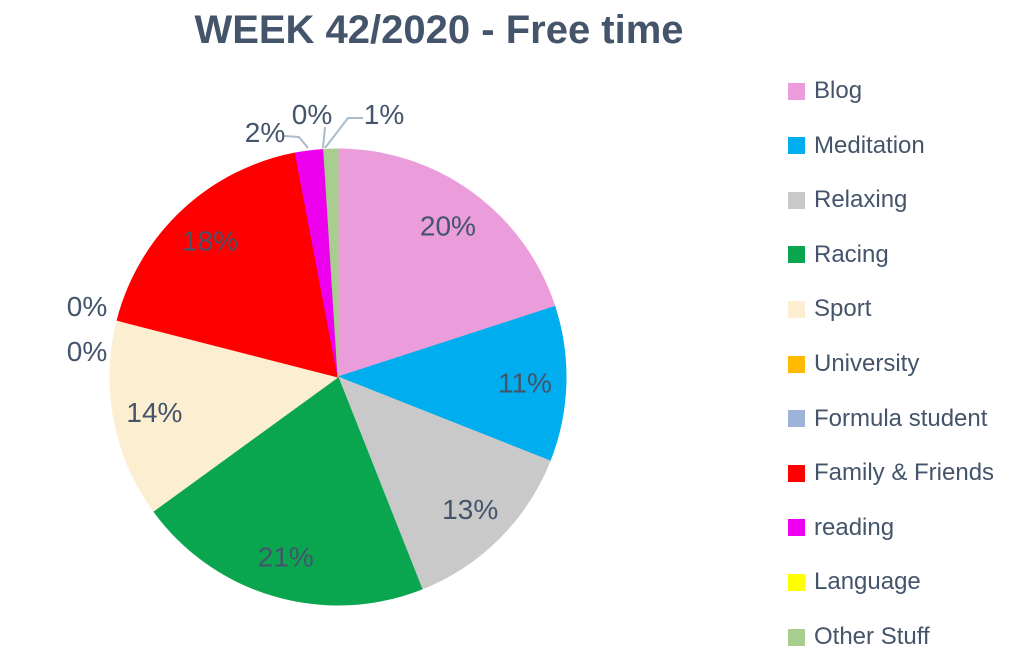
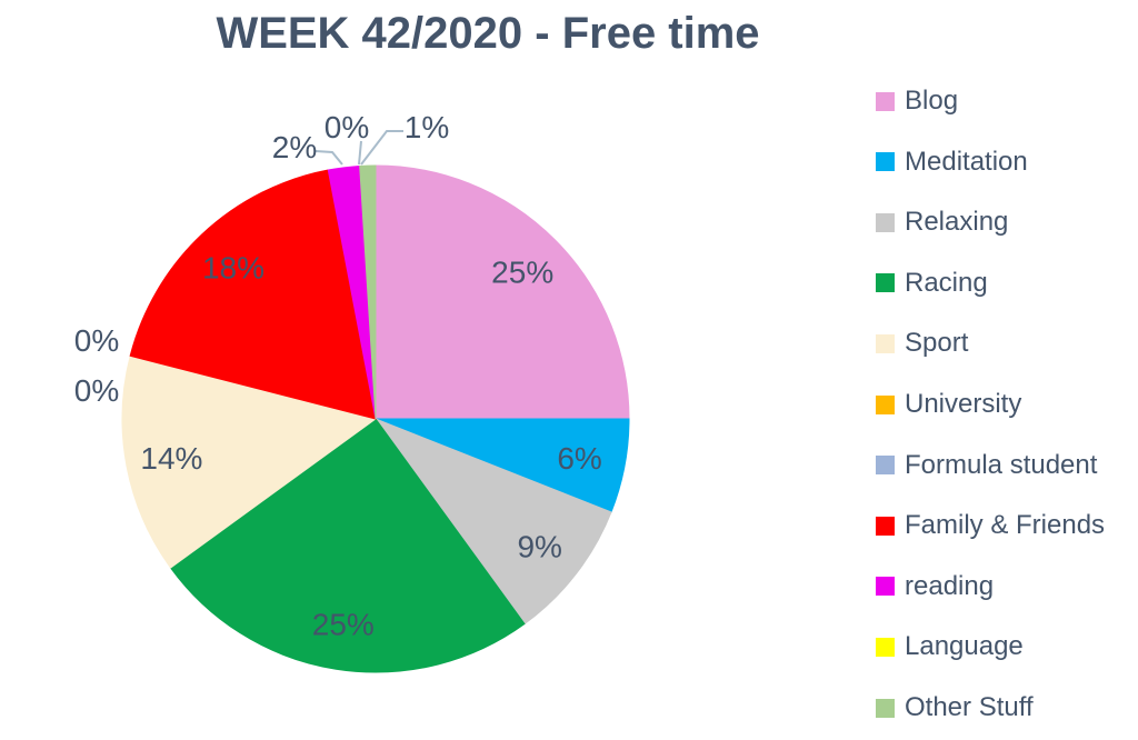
Blog: 20% -> 25%
Meditation: 11% -> 6%
Relaxing: 13% -> 9%
Racing: 21% -> 25%
